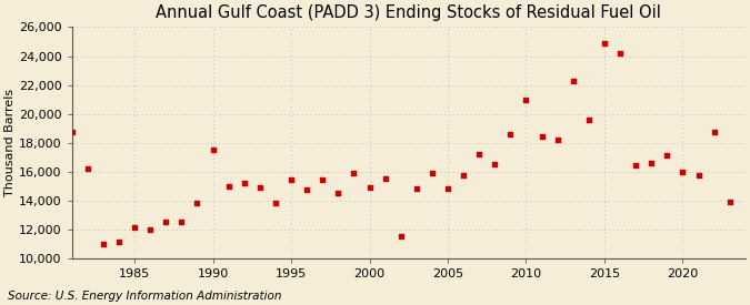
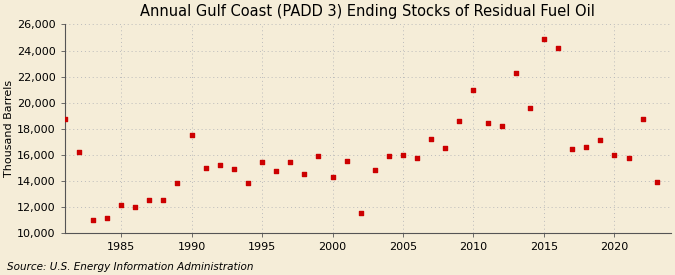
2000: 14,900 -> 14,300
2005: 14,800 -> 16,000
